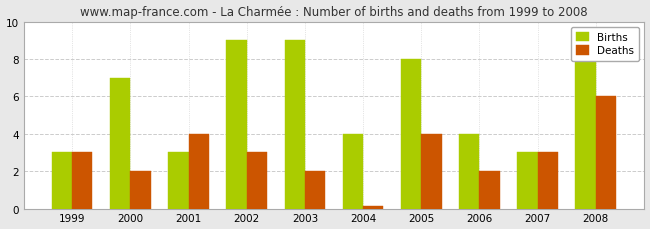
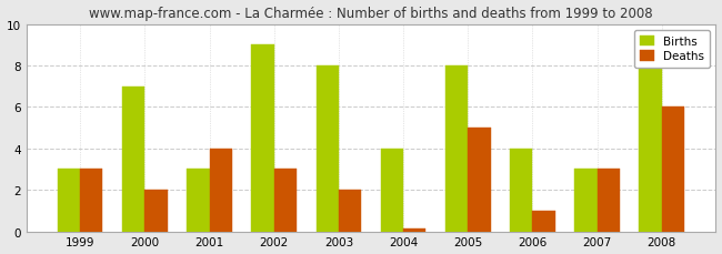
Births/2003: 9 -> 8
Deaths/2005: 4.0 -> 5.0
Deaths/2006: 2.0 -> 1.0
